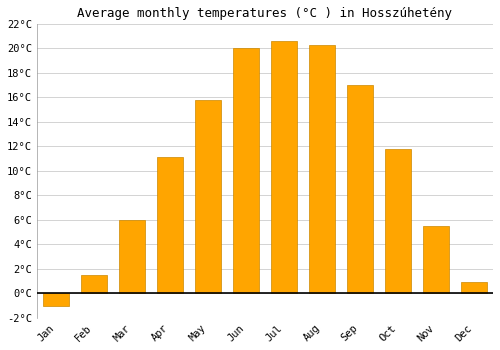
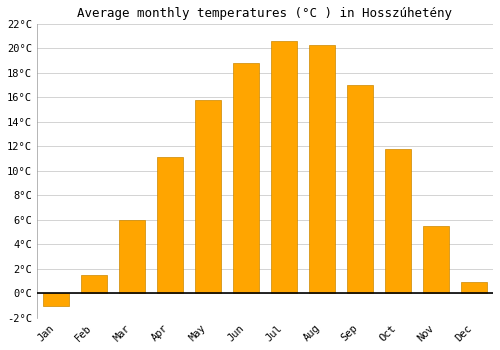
Jun: 20.0°C -> 18.8°C
